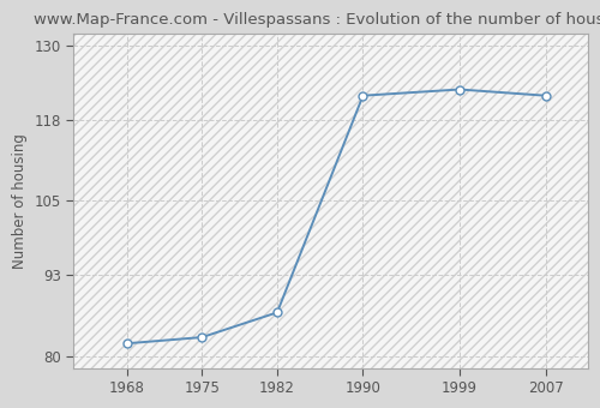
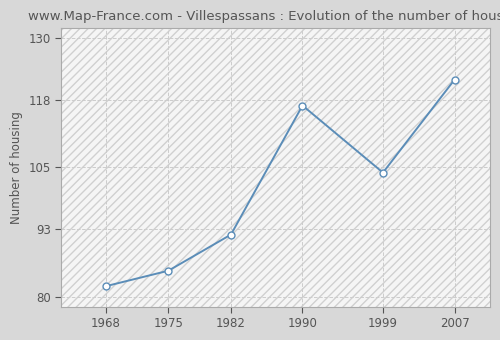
1975: 83 -> 85
1982: 87 -> 92
1990: 122 -> 117
1999: 123 -> 104
